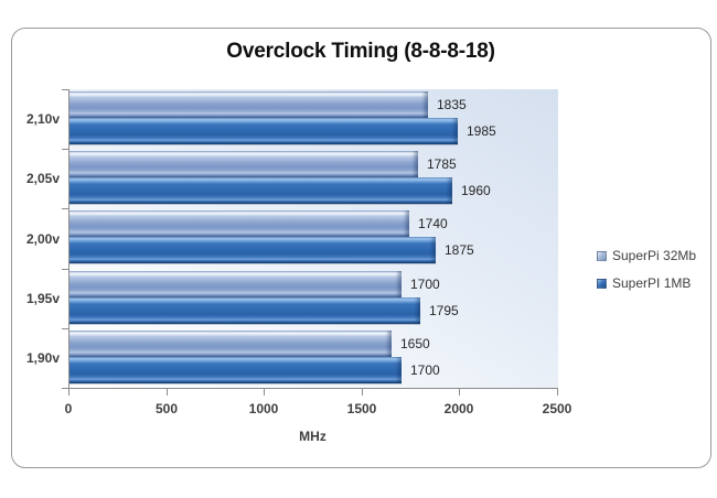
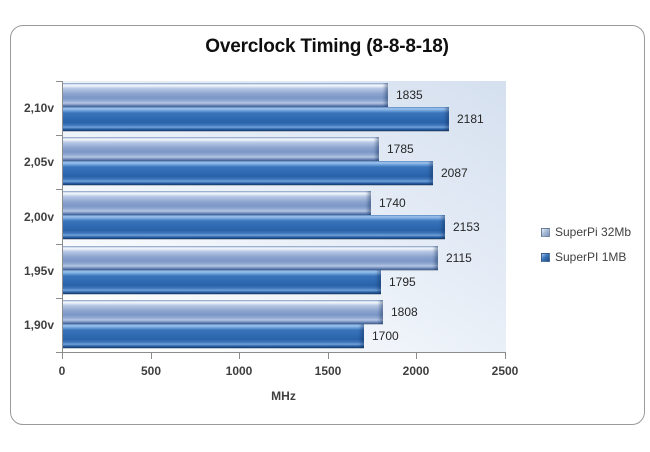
SuperPI 1MB/2,10v: 1985 -> 2181
SuperPI 1MB/2,05v: 1960 -> 2087
SuperPI 1MB/2,00v: 1875 -> 2153
SuperPi 32Mb/1,95v: 1700 -> 2115
SuperPi 32Mb/1,90v: 1650 -> 1808
